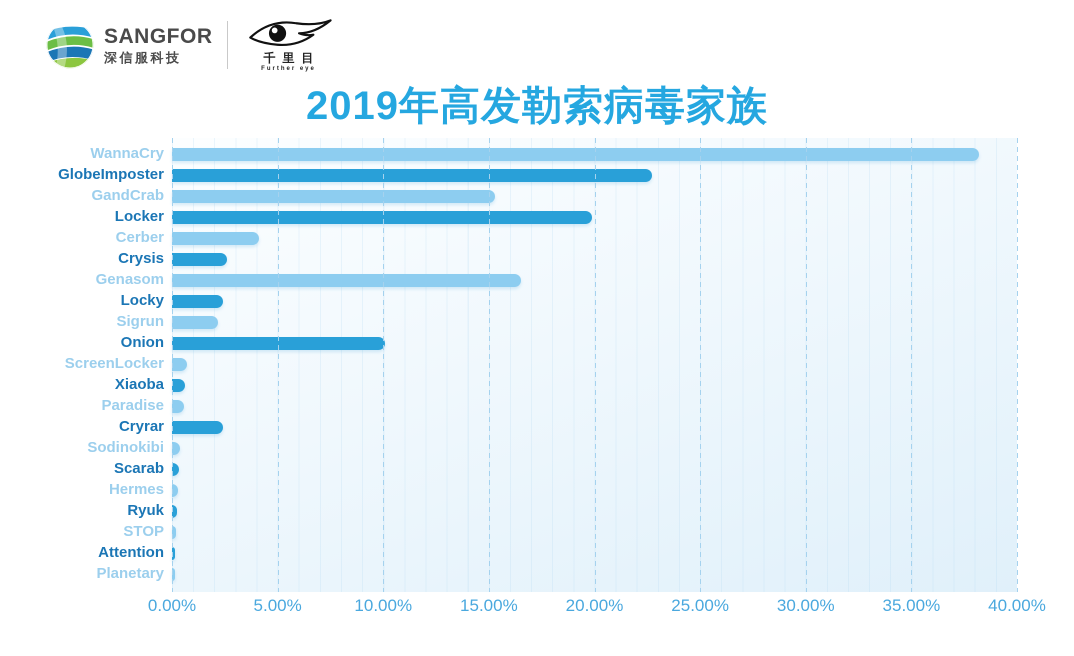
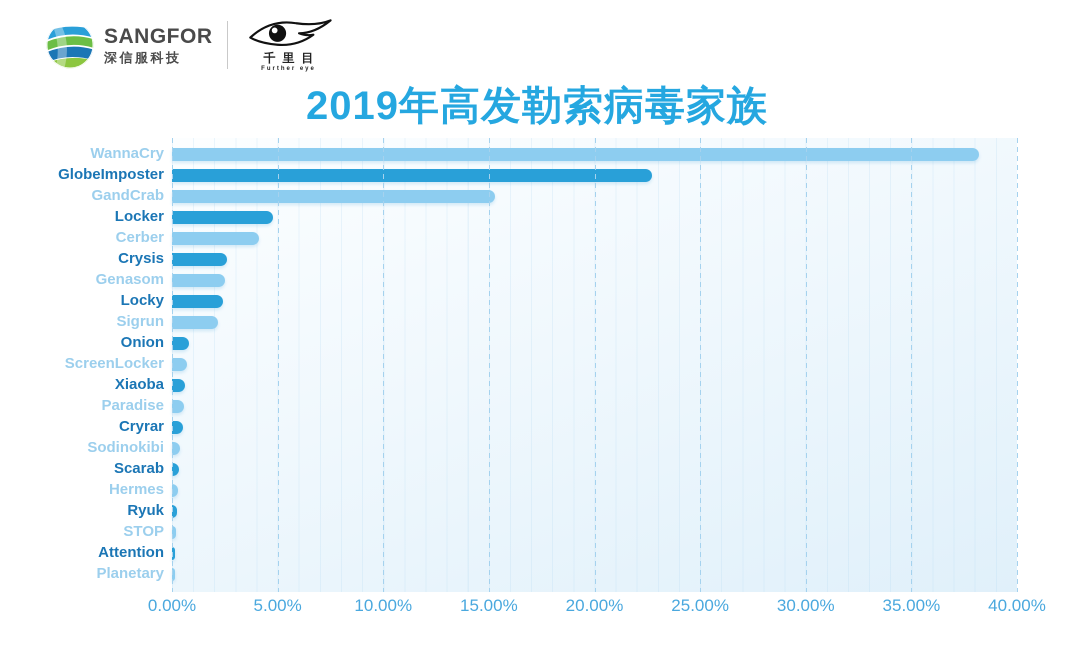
Locker: 19.9% -> 4.8%
Genasom: 16.5% -> 2.5%
Onion: 10.1% -> 0.8%
Cryrar: 2.4% -> 0.5%
